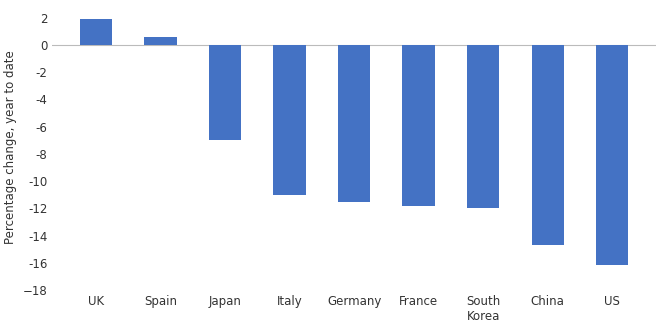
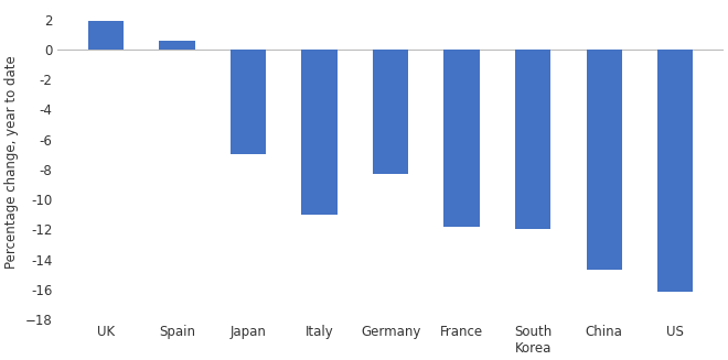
Germany: -11.5 -> -8.3
